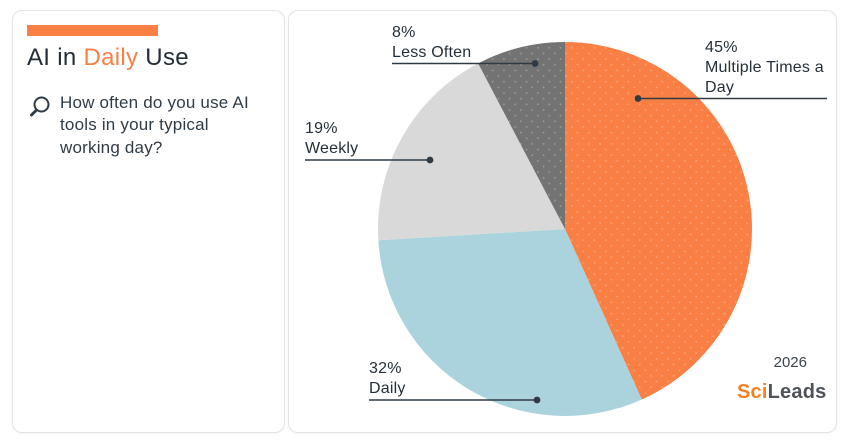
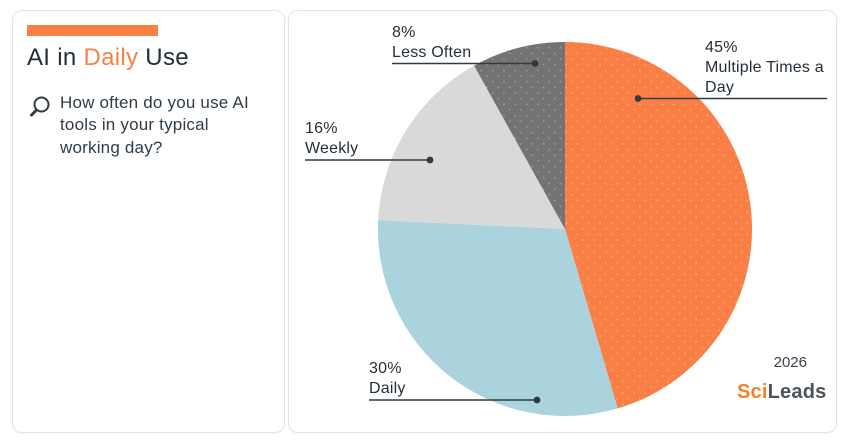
Daily: 32% -> 30%
Weekly: 19% -> 16%
